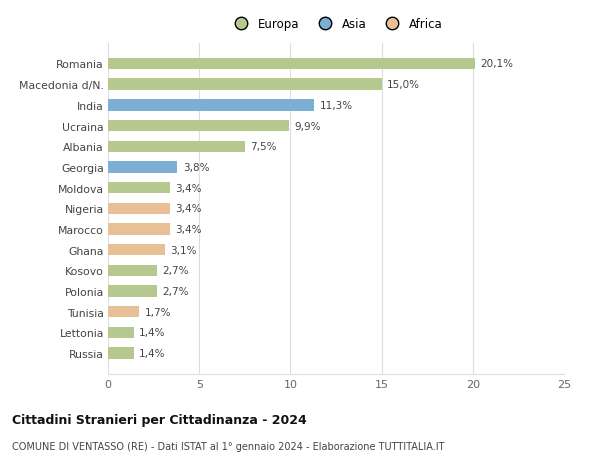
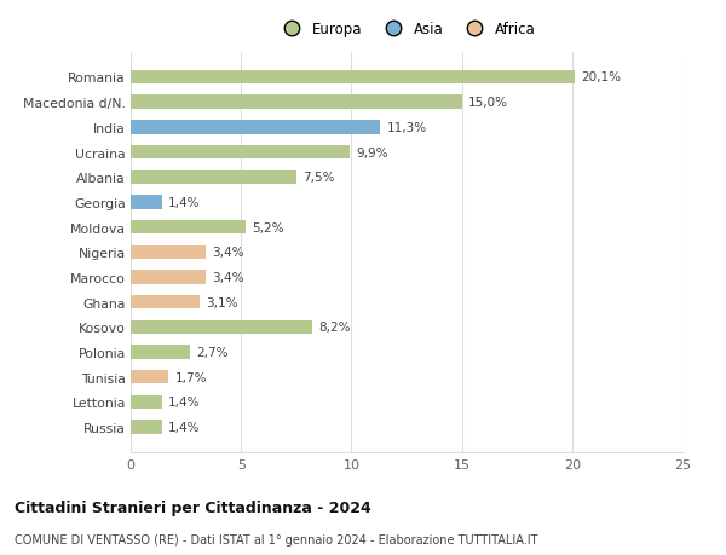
Georgia: 3,8% -> 1,4%
Moldova: 3,4% -> 5,2%
Kosovo: 2,7% -> 8,2%
